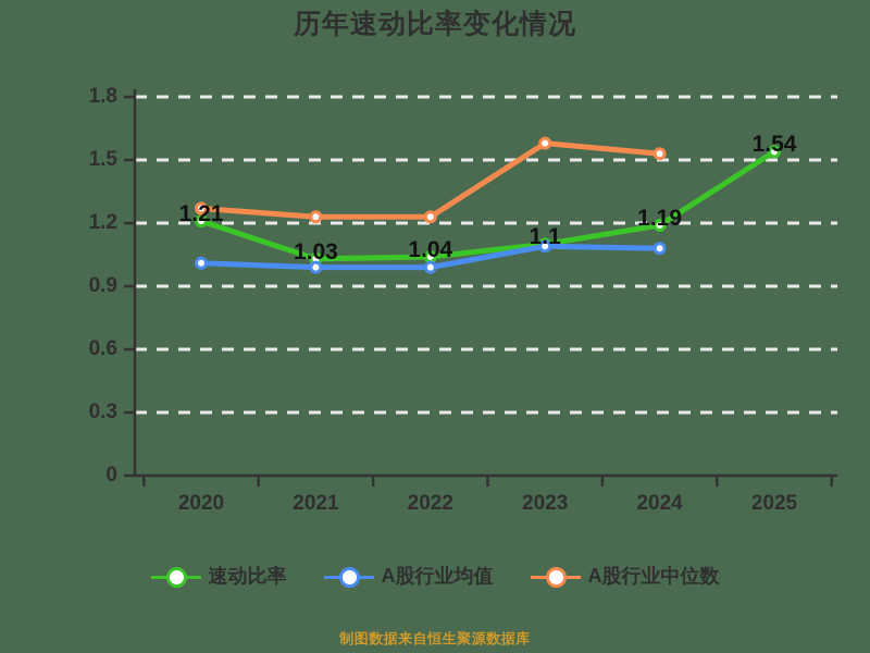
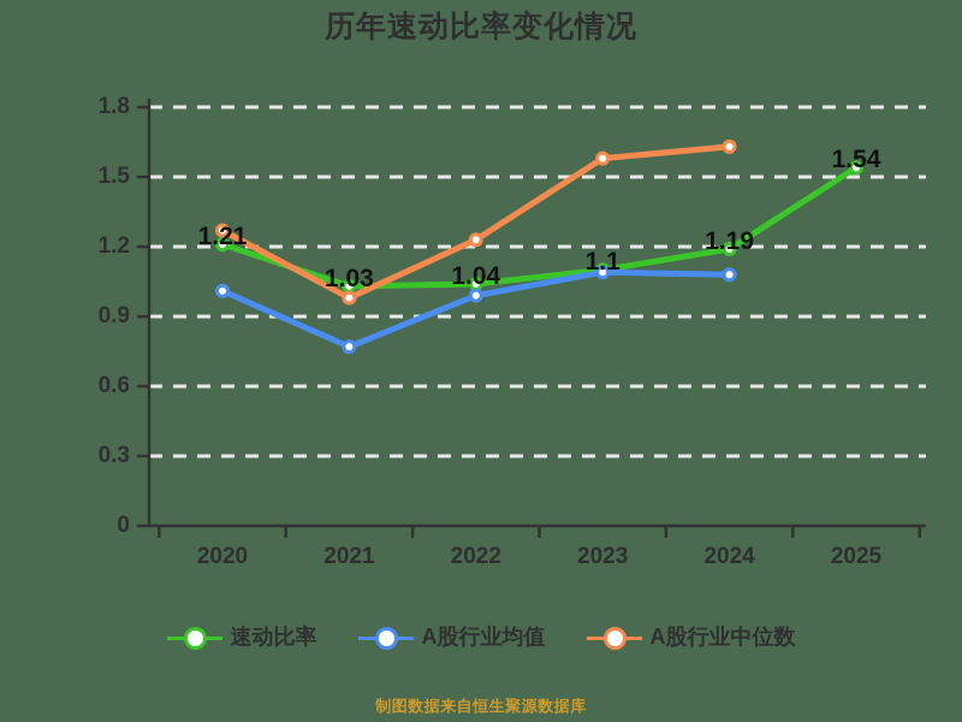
A股行业均值/2021: 0.99 -> 0.77
A股行业中位数/2021: 1.23 -> 0.98
A股行业中位数/2024: 1.53 -> 1.63
